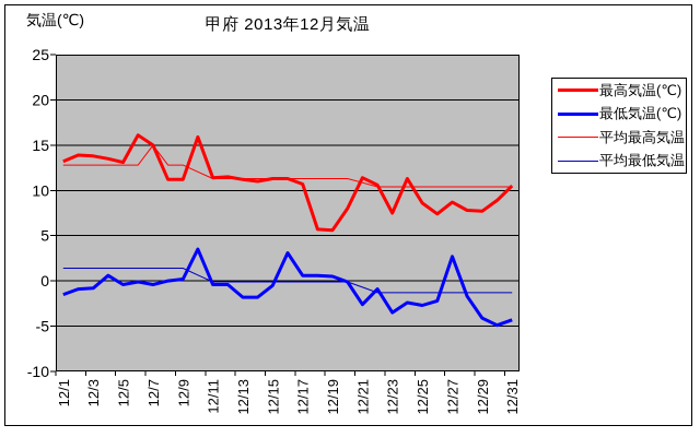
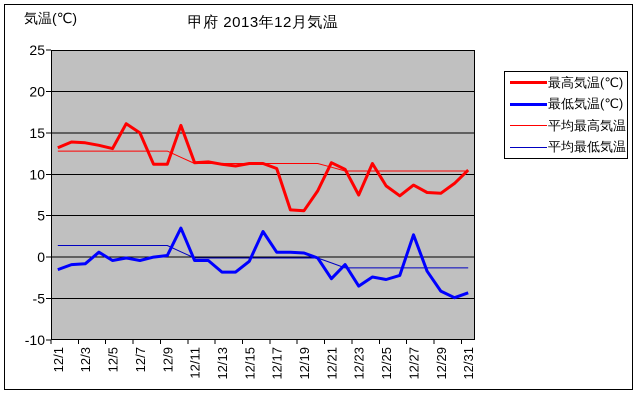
平均最高気温/12/7: 15 -> 13
